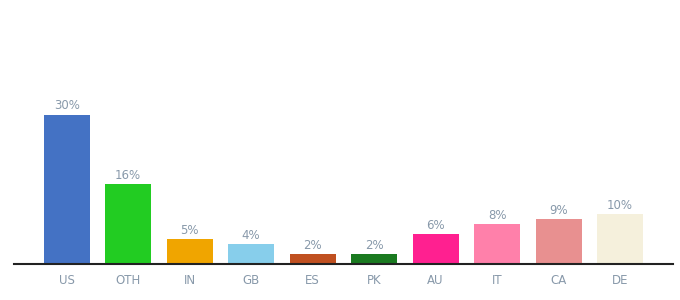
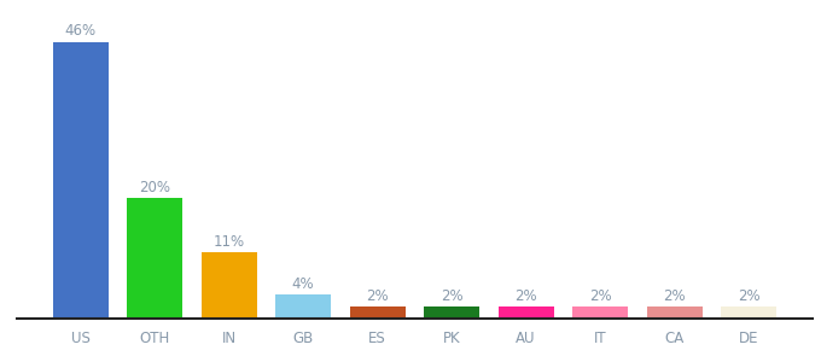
US: 30% -> 46%
OTH: 16% -> 20%
IN: 5% -> 11%
AU: 6% -> 2%
IT: 8% -> 2%
CA: 9% -> 2%
DE: 10% -> 2%
